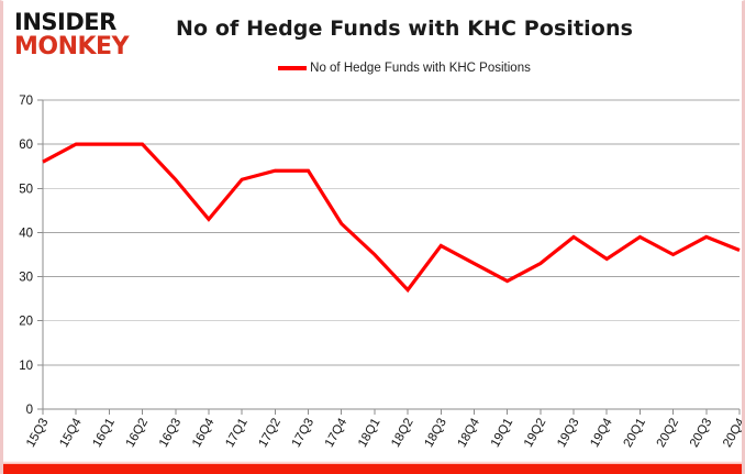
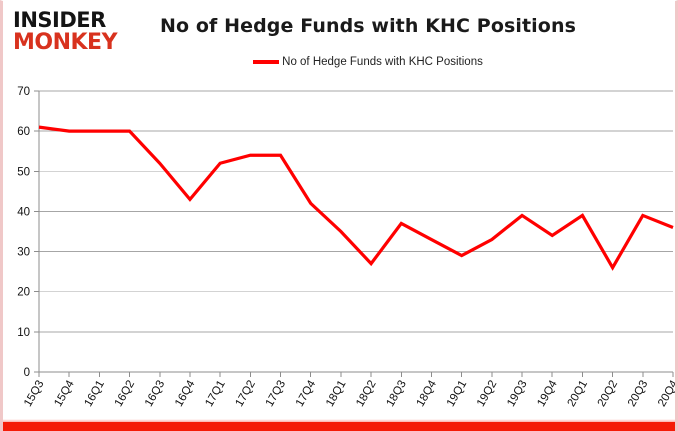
15Q3: 56 -> 61
20Q2: 35 -> 26
